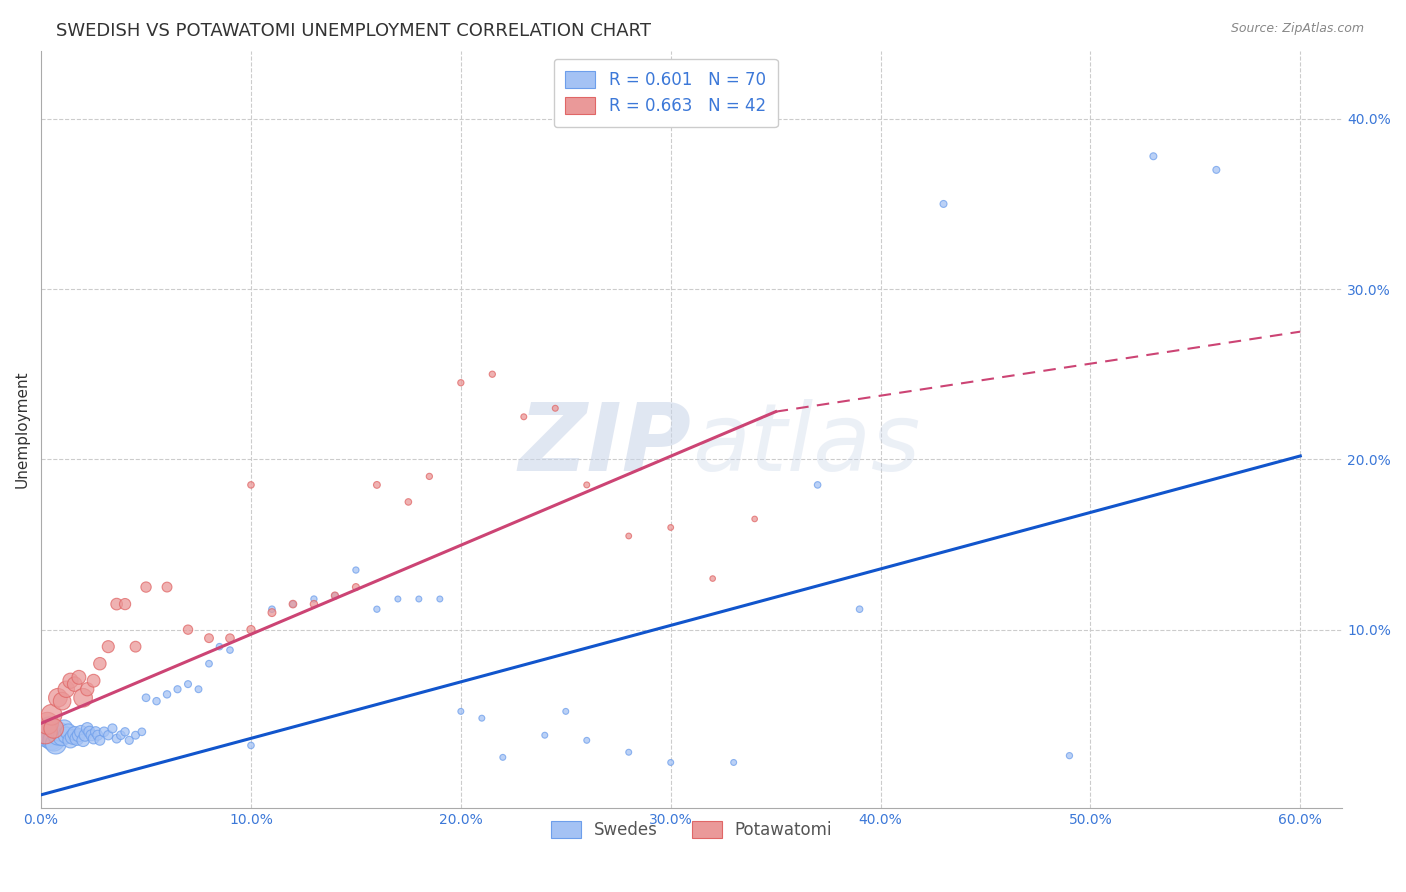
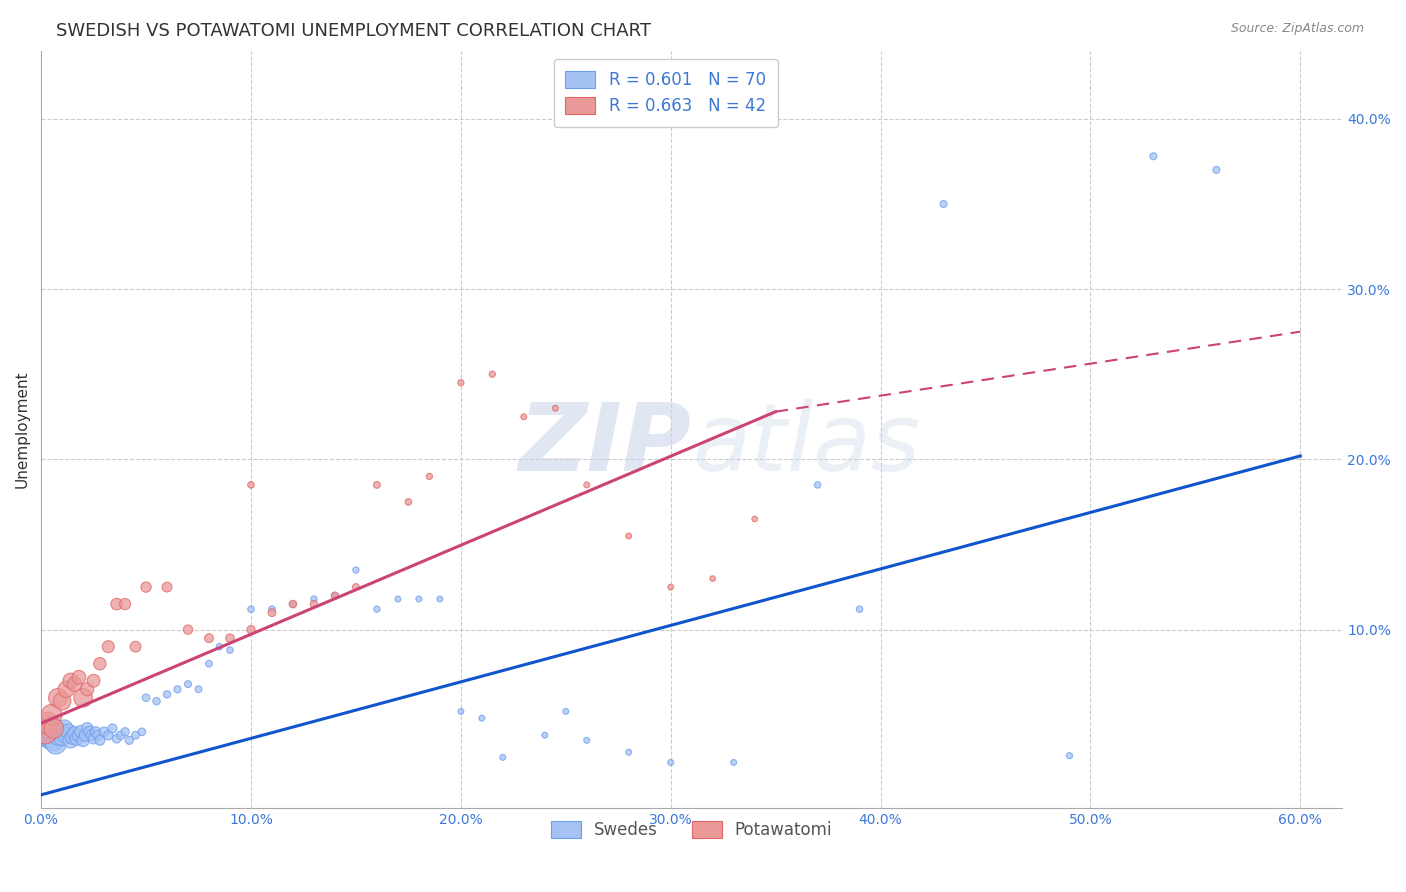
Swedes/10.0%: 3.2% -> 11.2%
Potawatomi/30.0%: 16.0% -> 12.5%
